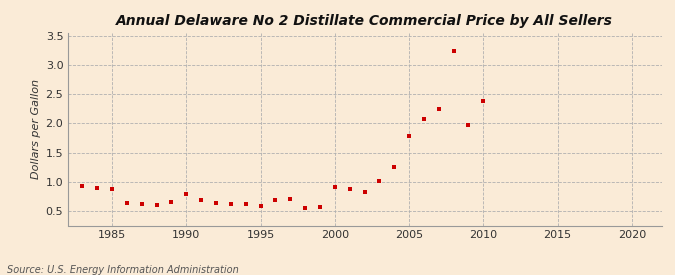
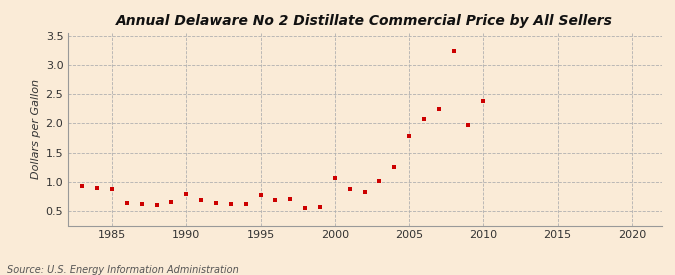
1995: 0.59 -> 0.78
2000: 0.91 -> 1.06
